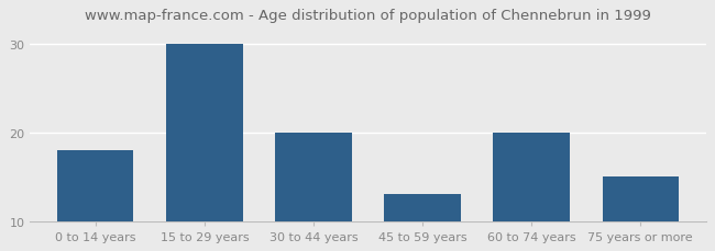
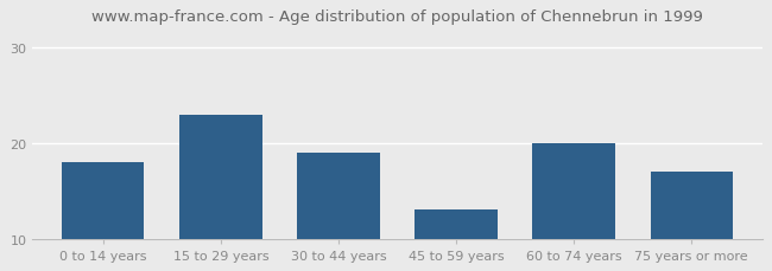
15 to 29 years: 30 -> 23
30 to 44 years: 20 -> 19
75 years or more: 15 -> 17
